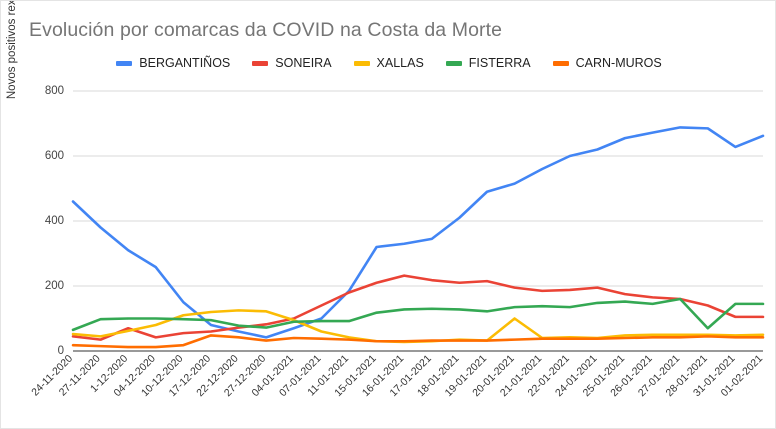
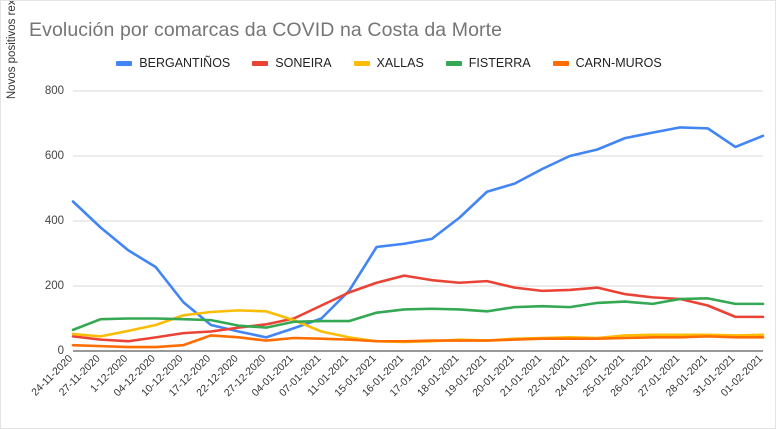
SONEIRA/1-12-2020: 70 -> 30
XALLAS/20-01-2021: 100 -> 40
FISTERRA/28-01-2021: 70 -> 160
